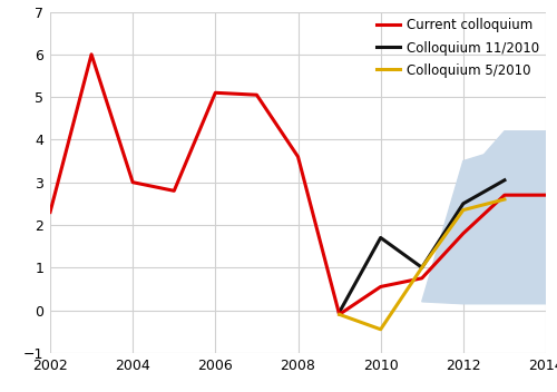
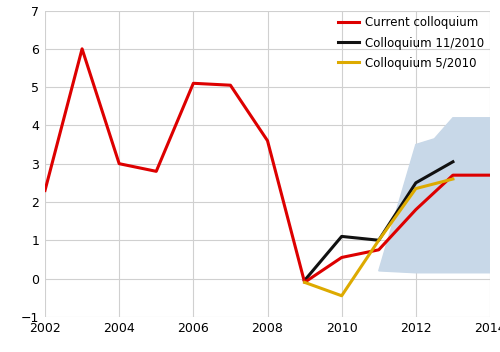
Colloquium 11/2010/2010: 1.70 -> 1.10
